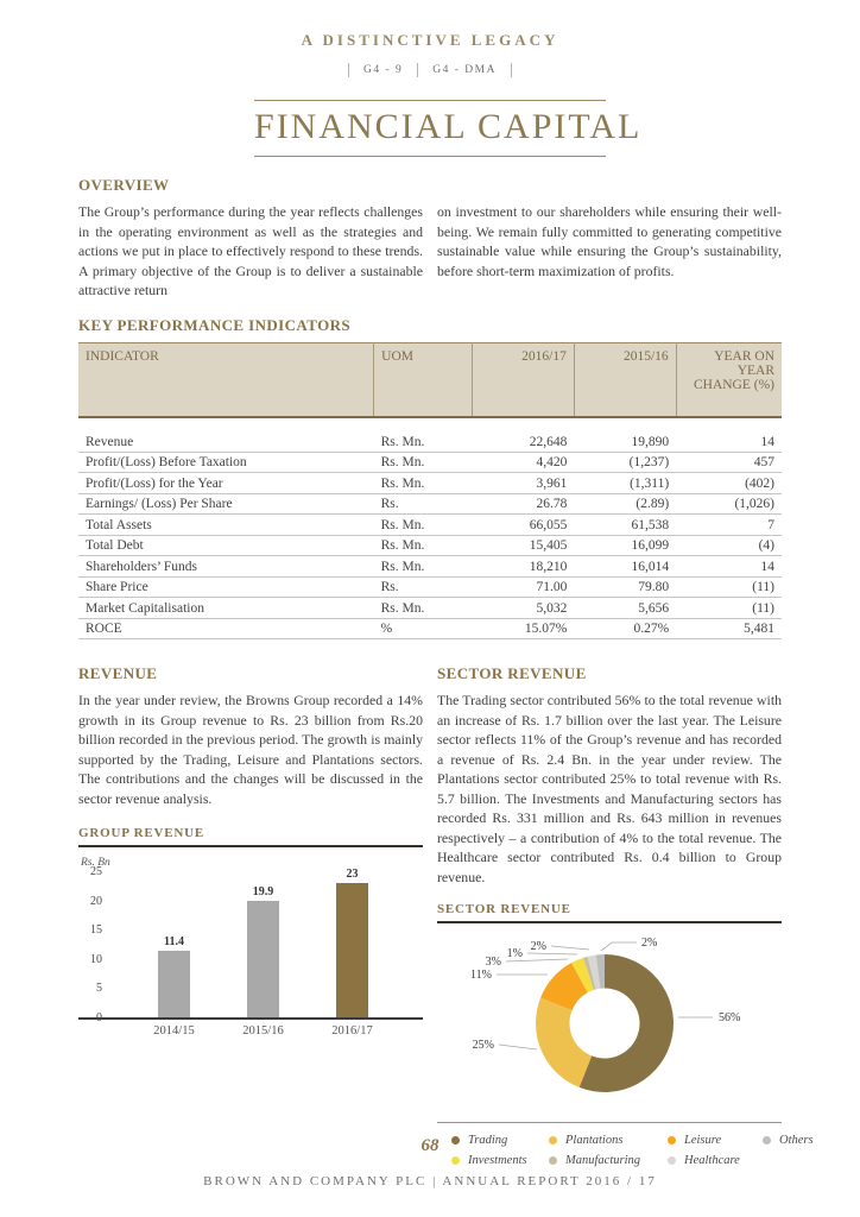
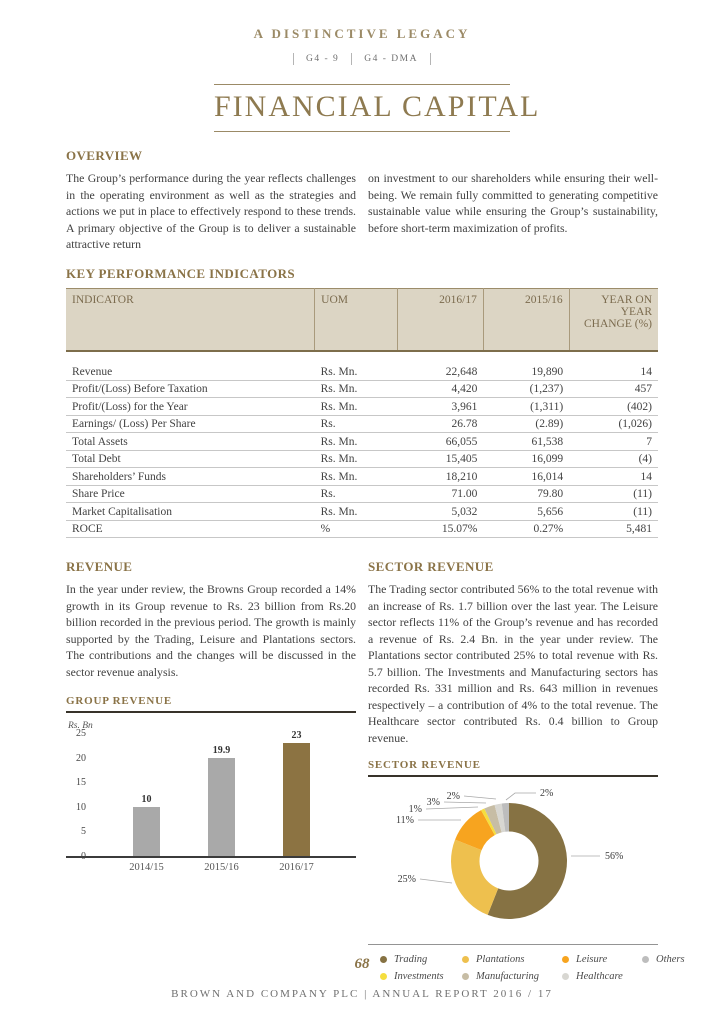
GROUP REVENUE/2014/15: 11.4 -> 10
SECTOR REVENUE/Investments: 3% -> 1%
SECTOR REVENUE/Manufacturing: 1% -> 3%
